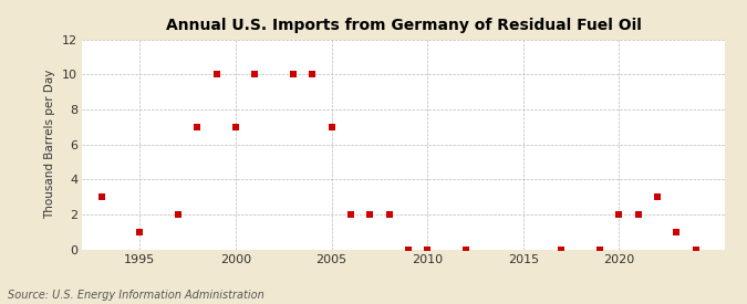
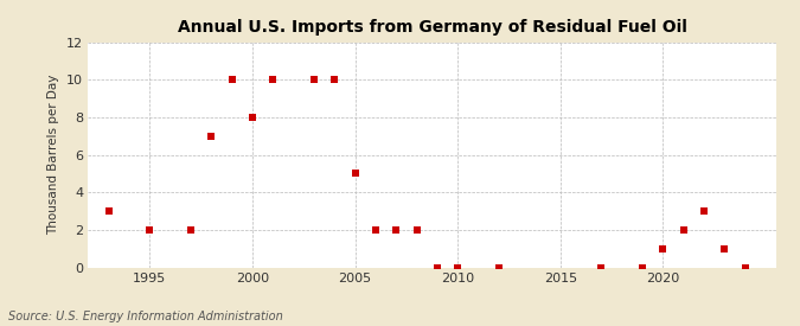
1995: 1 -> 2
2000: 7 -> 8
2005: 7 -> 5
2020: 2 -> 1
